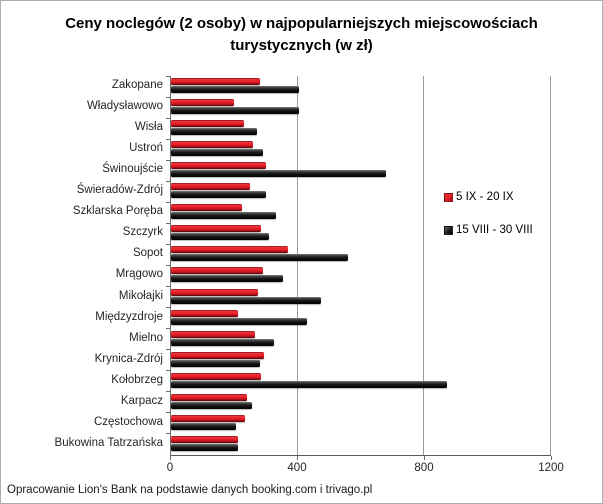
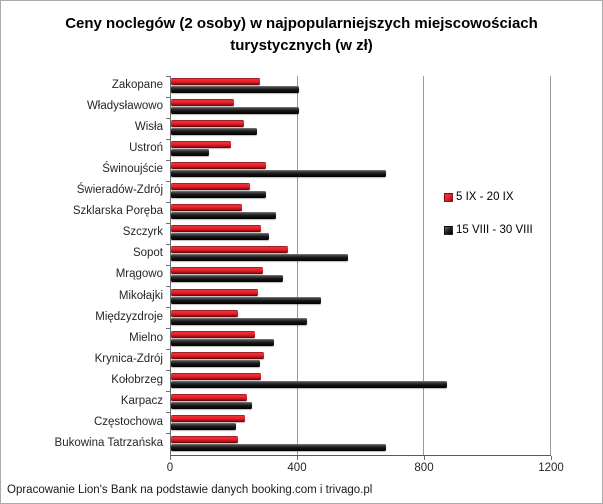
5 IX - 20 IX/Ustroń: 260 -> 190
15 VIII - 30 VIII/Ustroń: 290 -> 120
15 VIII - 30 VIII/Bukowina Tatrzańska: 210 -> 680
